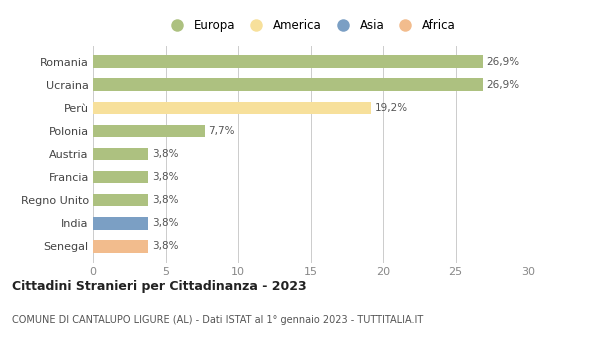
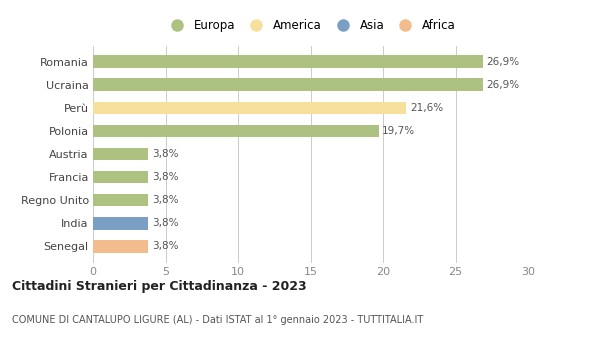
Perù: 19,2% -> 21,6%
Polonia: 7,7% -> 19,7%
